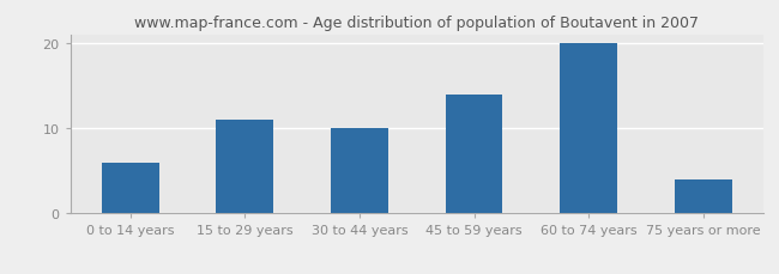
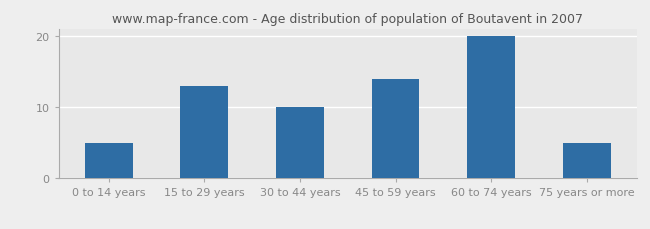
0 to 14 years: 6 -> 5
15 to 29 years: 11 -> 13
75 years or more: 4 -> 5
